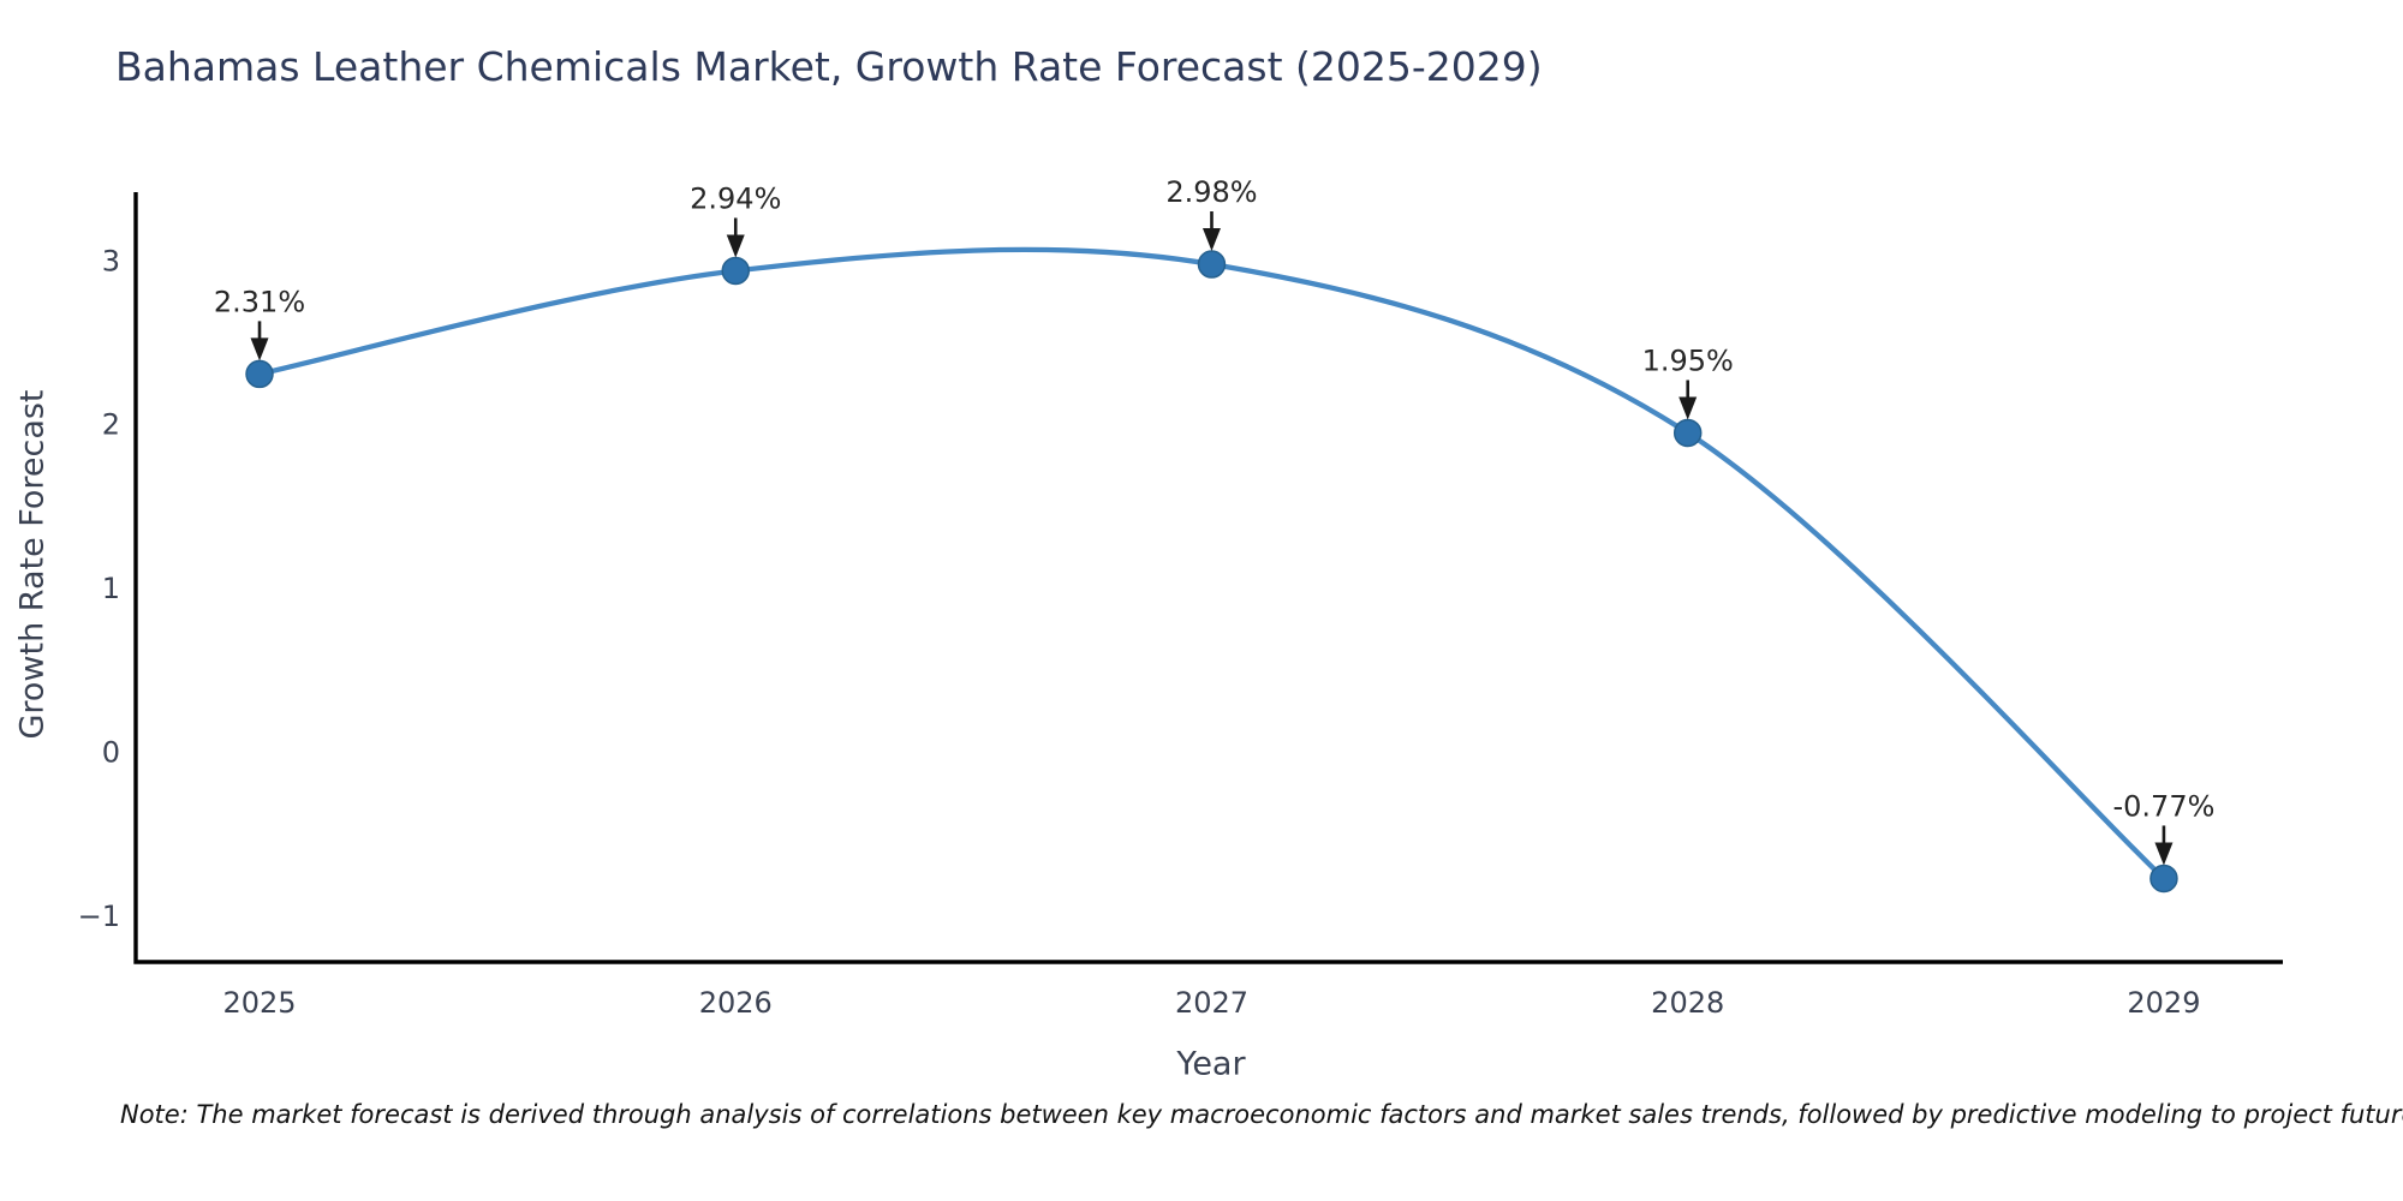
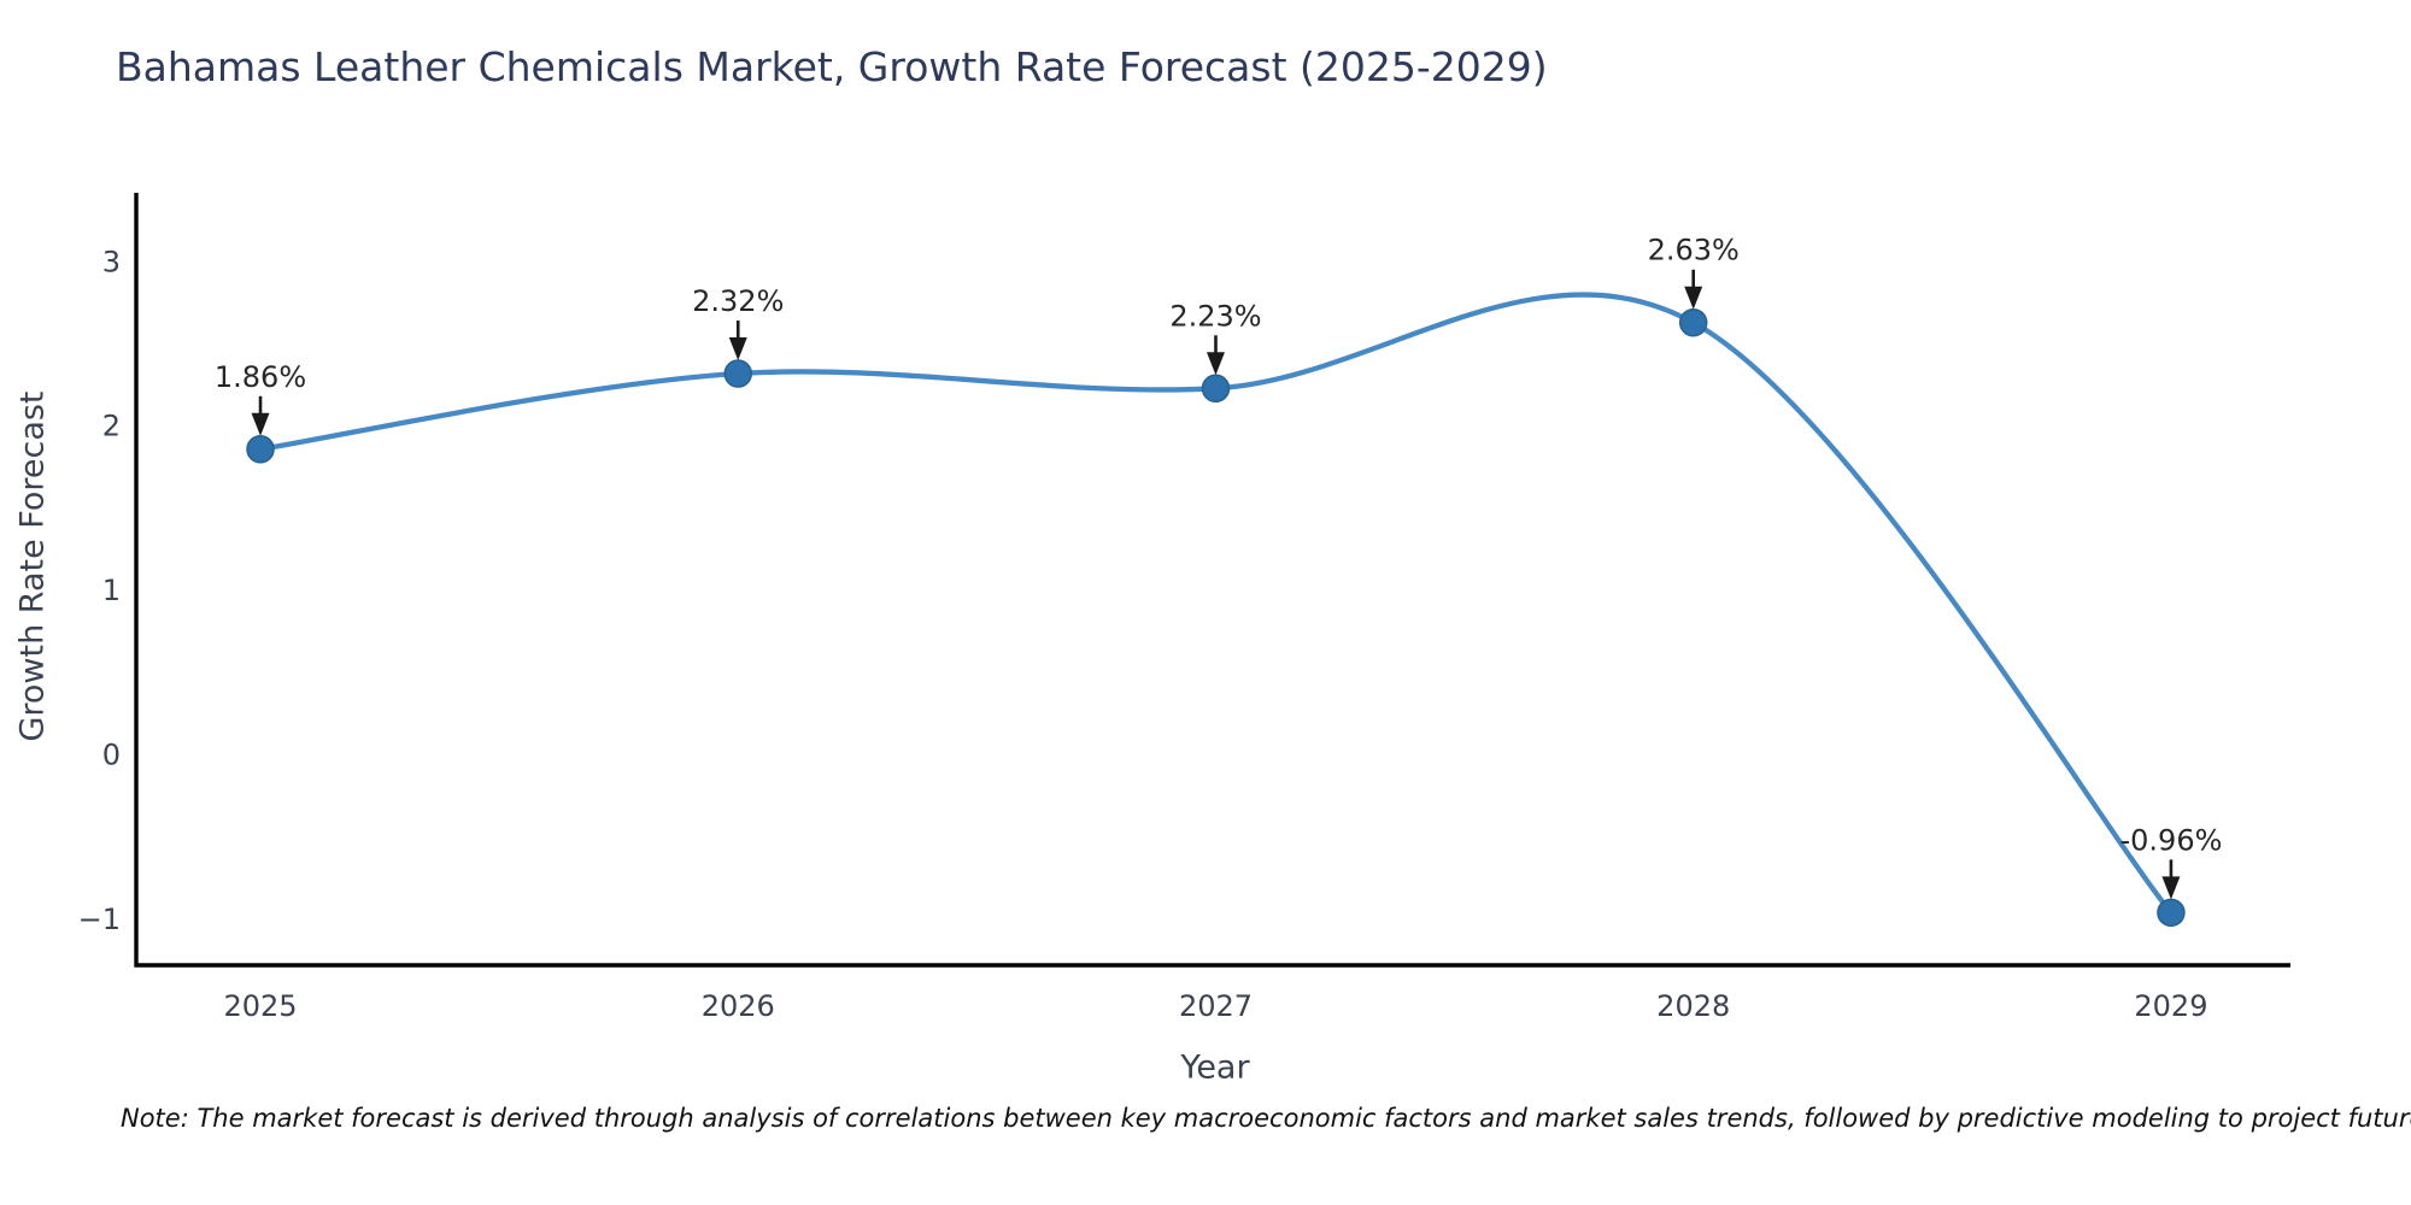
2025: 2.31% -> 1.86%
2026: 2.94% -> 2.32%
2027: 2.98% -> 2.23%
2028: 1.95% -> 2.63%
2029: -0.77% -> -0.96%
